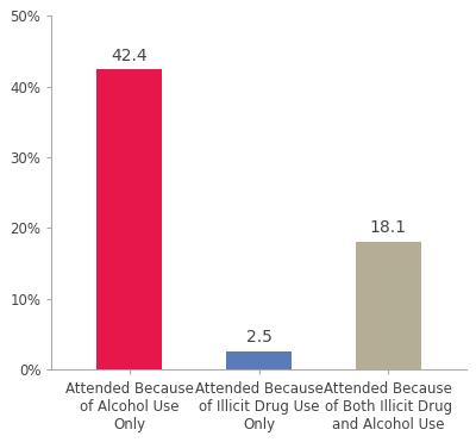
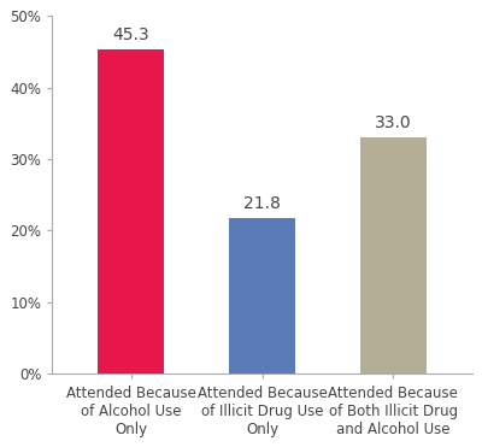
Attended Because of Alcohol Use Only: 42.4 -> 45.3
Attended Because of Illicit Drug Use Only: 2.5 -> 21.8
Attended Because of Both Illicit Drug and Alcohol Use: 18.1 -> 33.0
